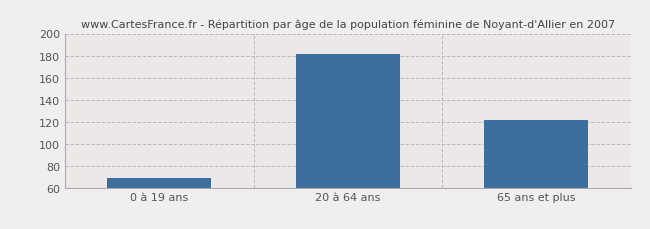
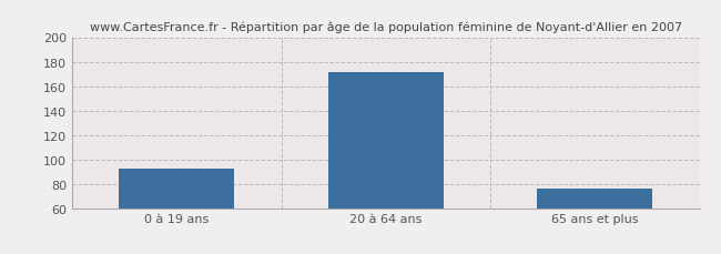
0 à 19 ans: 69 -> 92
20 à 64 ans: 181 -> 171
65 ans et plus: 121 -> 76
